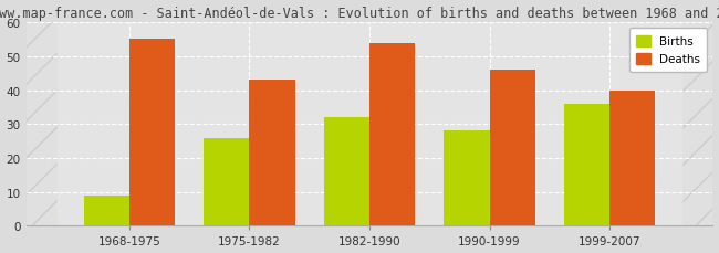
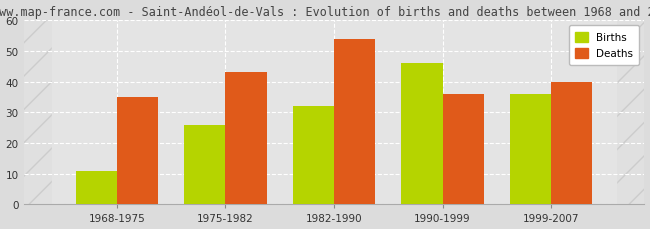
Births/1968-1975: 9 -> 11
Deaths/1968-1975: 55 -> 35
Births/1990-1999: 28 -> 46
Deaths/1990-1999: 46 -> 36
